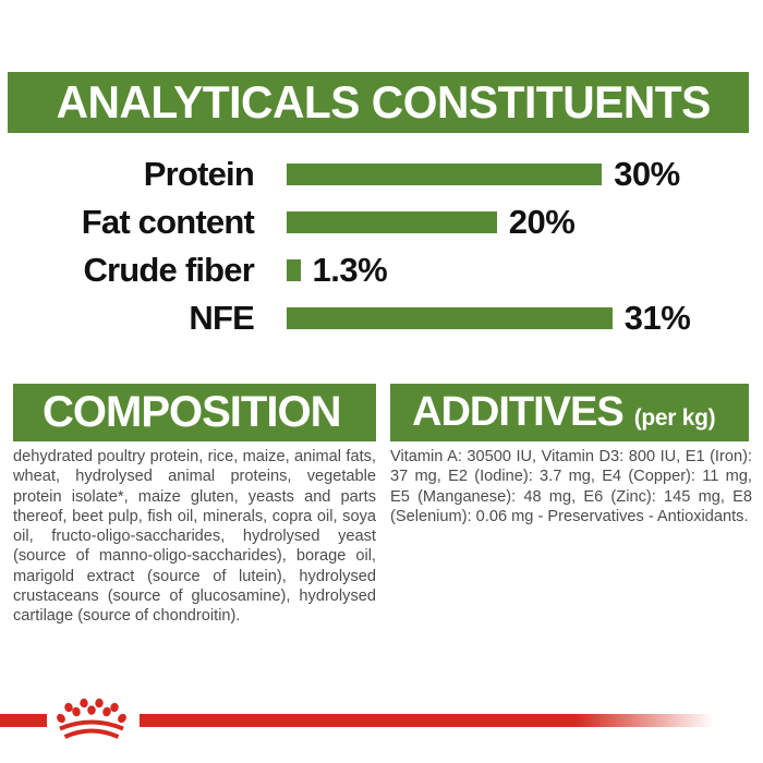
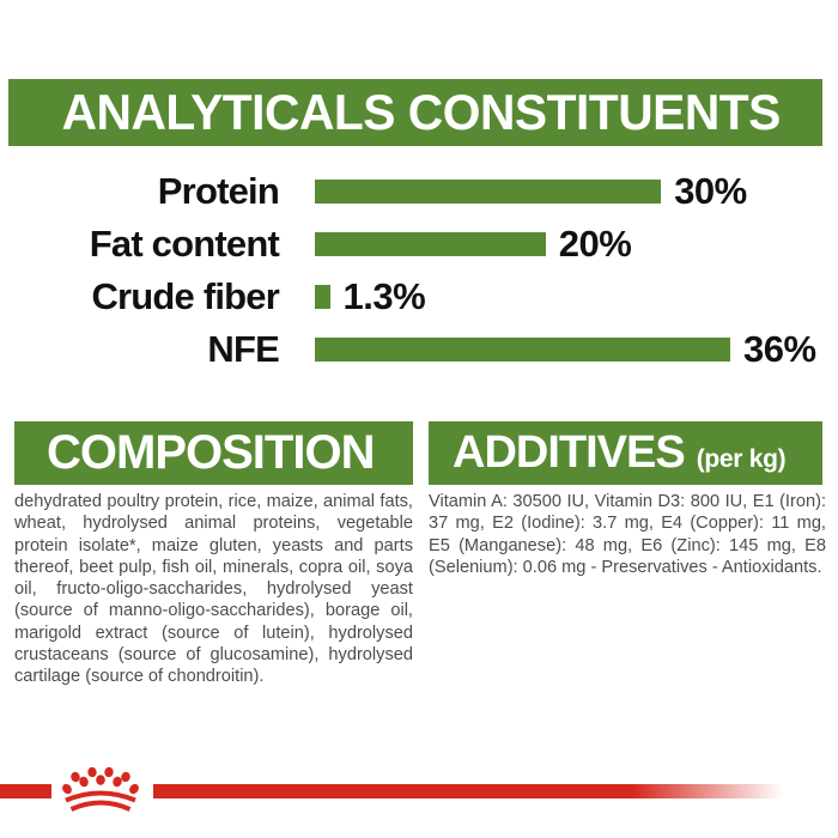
NFE: 31% -> 36%
